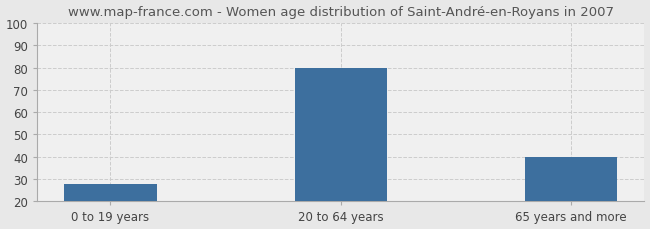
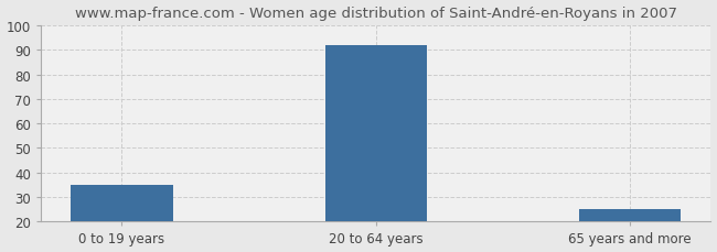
0 to 19 years: 28 -> 35
20 to 64 years: 80 -> 92
65 years and more: 40 -> 25
